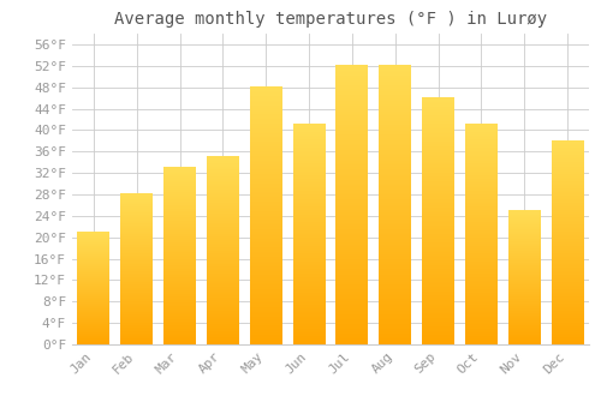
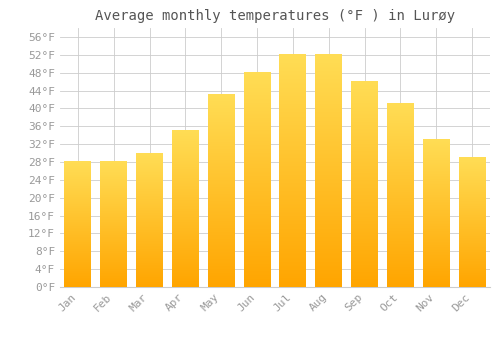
Jan: 21°F -> 28°F
Mar: 33°F -> 30°F
May: 48°F -> 43°F
Jun: 41°F -> 48°F
Nov: 25°F -> 33°F
Dec: 38°F -> 29°F
